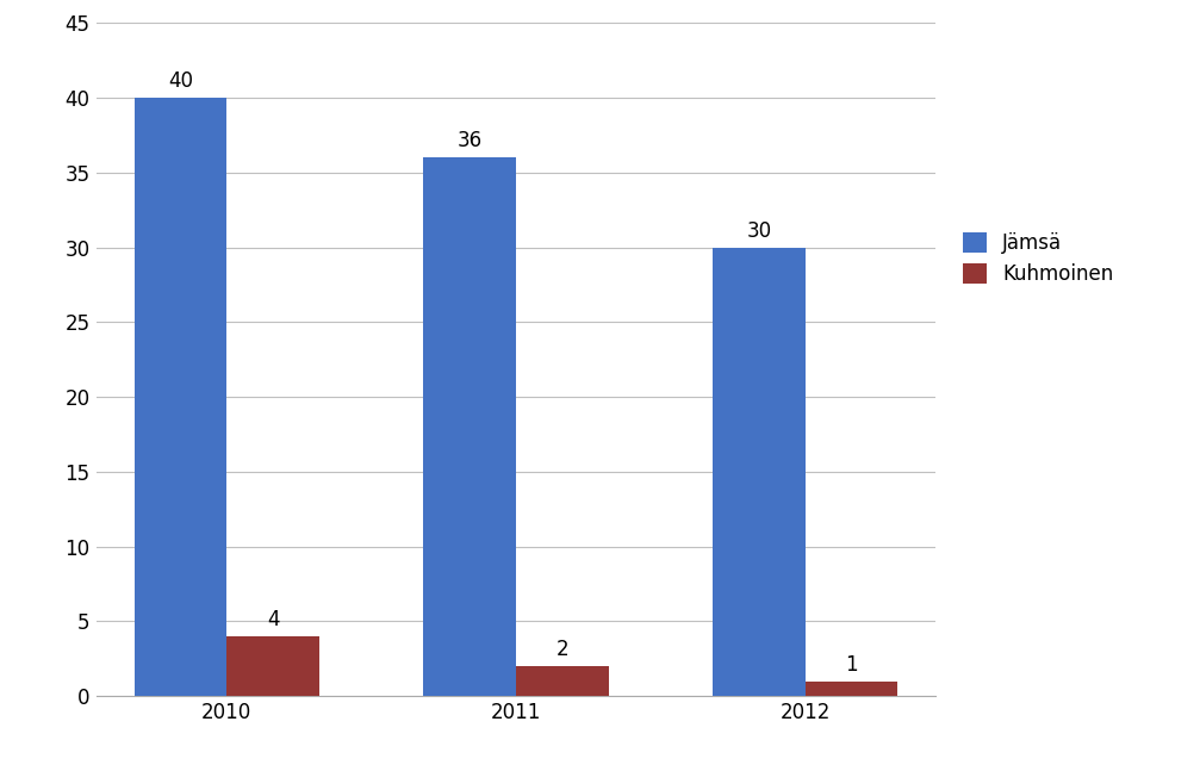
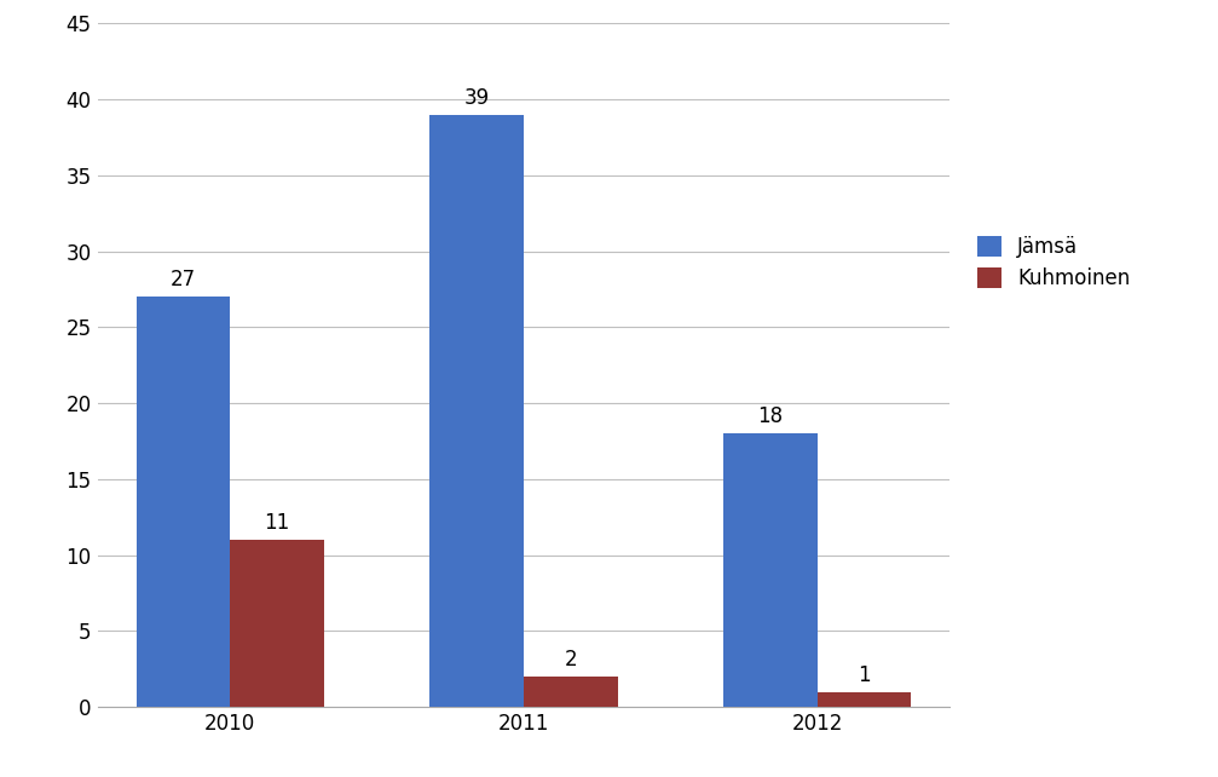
Jämsä/2010: 40 -> 27
Kuhmoinen/2010: 4 -> 11
Jämsä/2011: 36 -> 39
Jämsä/2012: 30 -> 18
